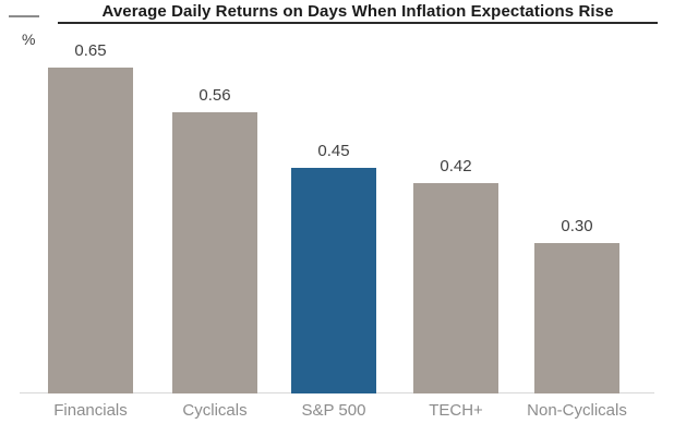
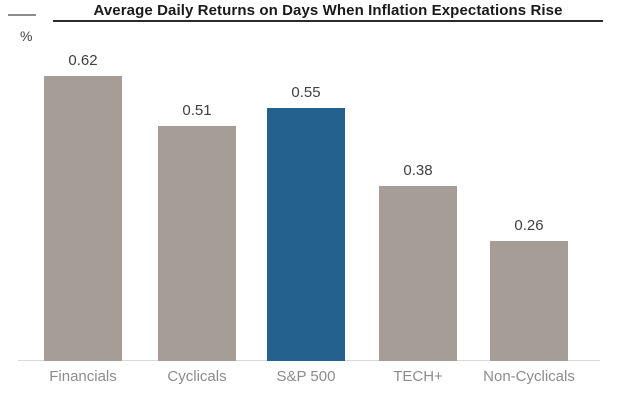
Financials: 0.65 -> 0.62
Cyclicals: 0.56 -> 0.51
S&P 500: 0.45 -> 0.55
TECH+: 0.42 -> 0.38
Non-Cyclicals: 0.30 -> 0.26
